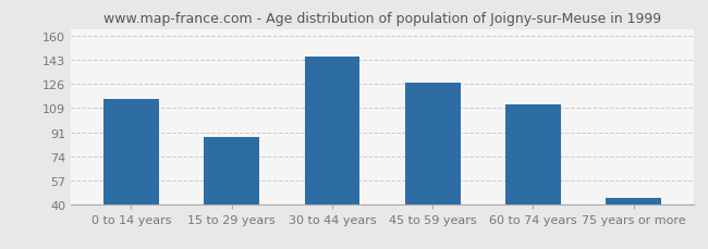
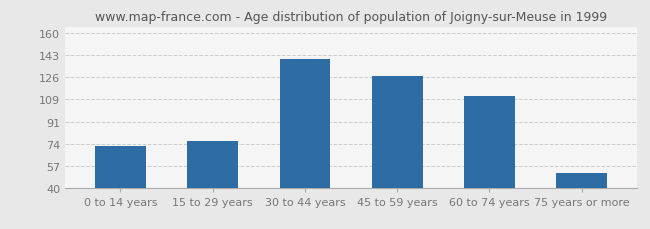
0 to 14 years: 115 -> 72
15 to 29 years: 88 -> 76
30 to 44 years: 145 -> 140
75 years or more: 44 -> 51
